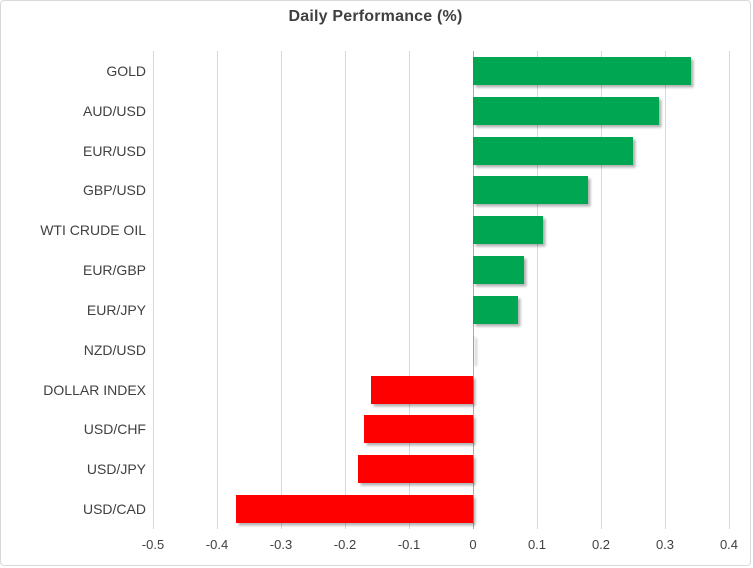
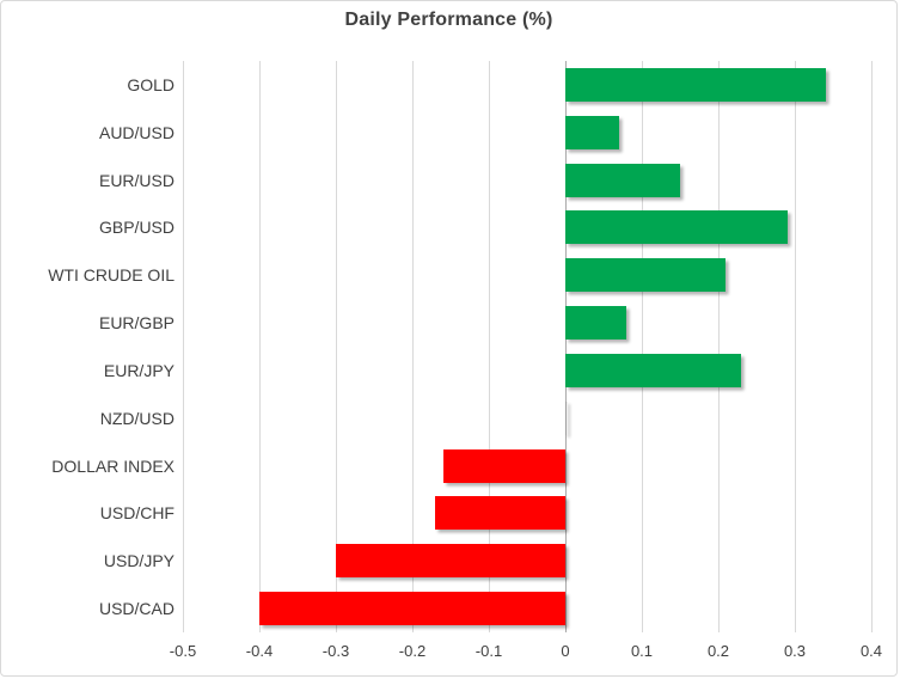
AUD/USD: 0.29 -> 0.07
EUR/USD: 0.25 -> 0.15
GBP/USD: 0.18 -> 0.29
WTI CRUDE OIL: 0.11 -> 0.21
EUR/JPY: 0.07 -> 0.23
USD/JPY: -0.18 -> -0.30
USD/CAD: -0.37 -> -0.40
